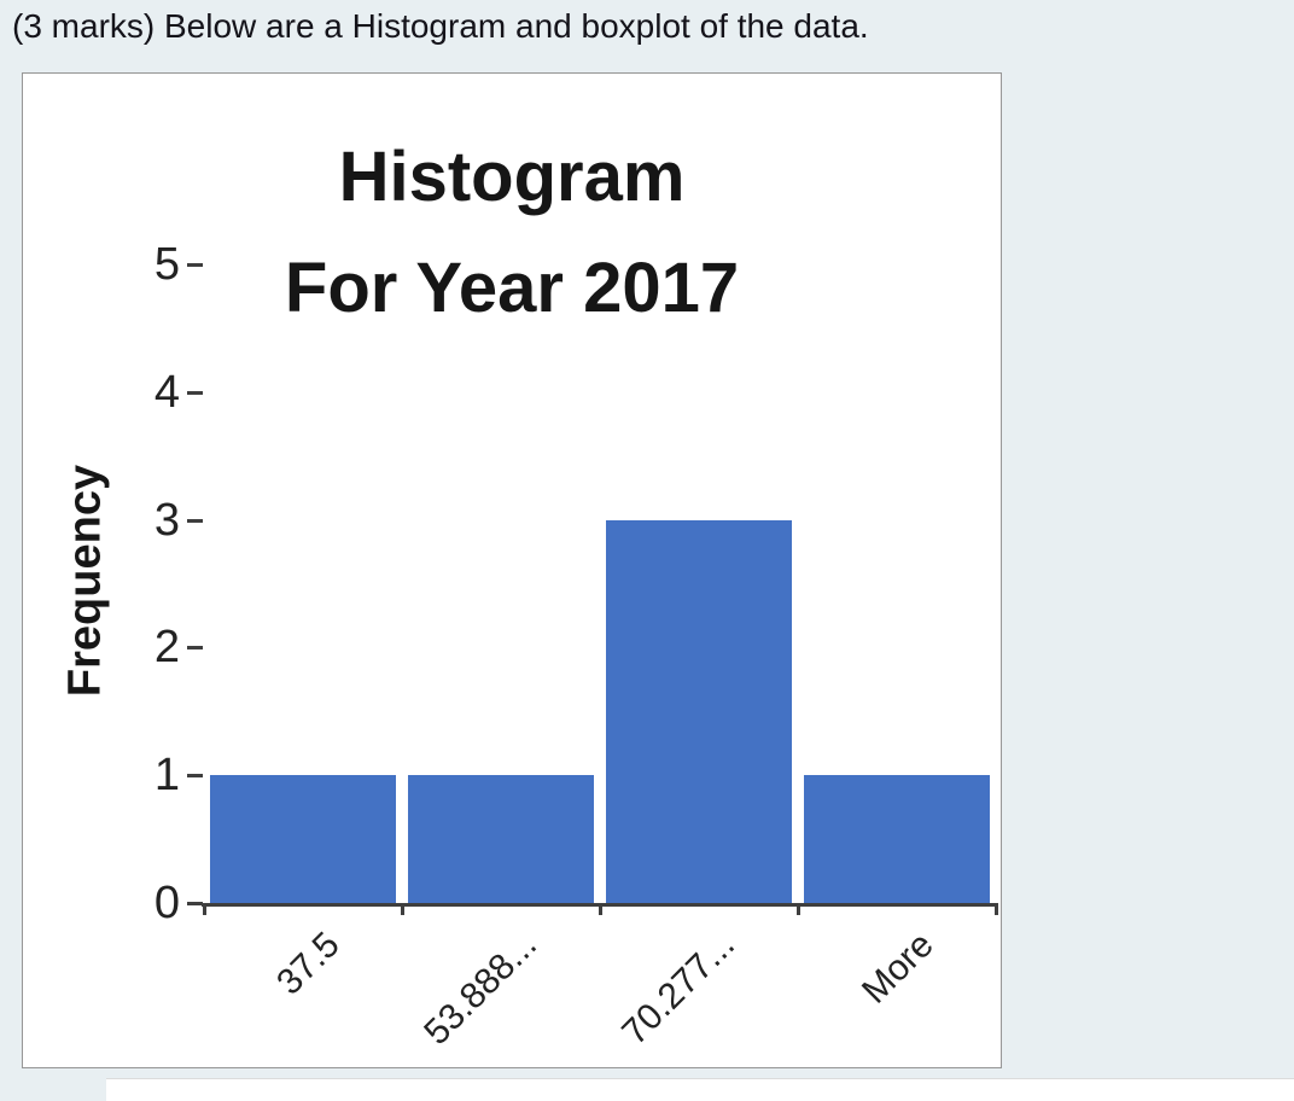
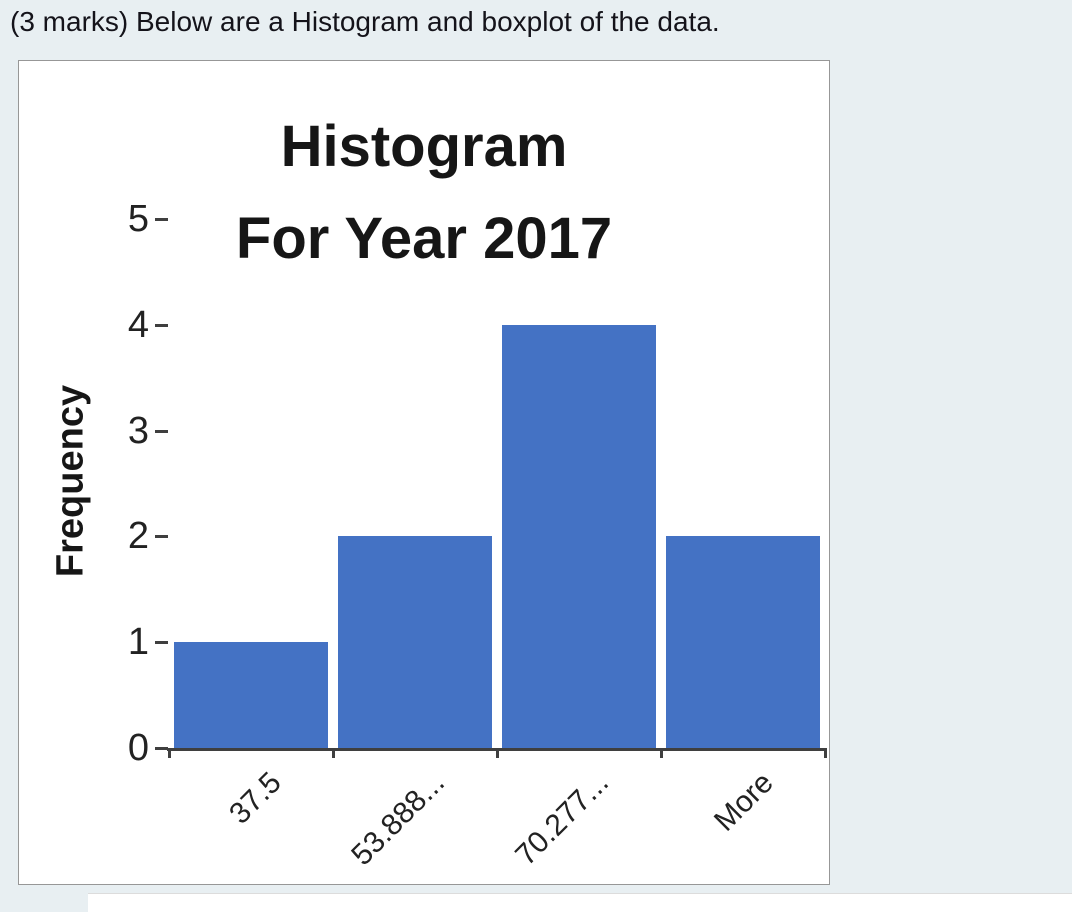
53.888...: 1 -> 2
70.277...: 3 -> 4
More: 1 -> 2
